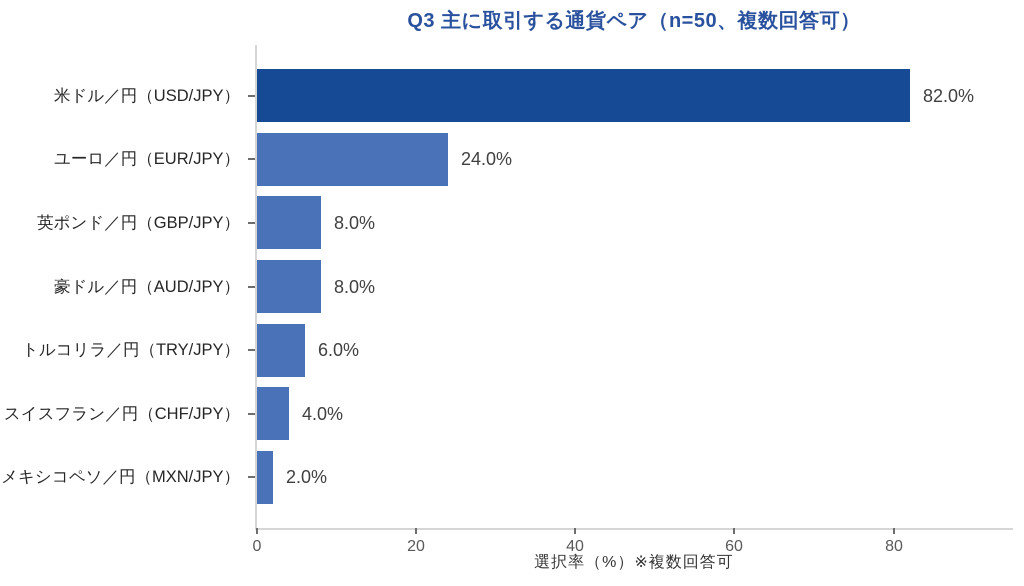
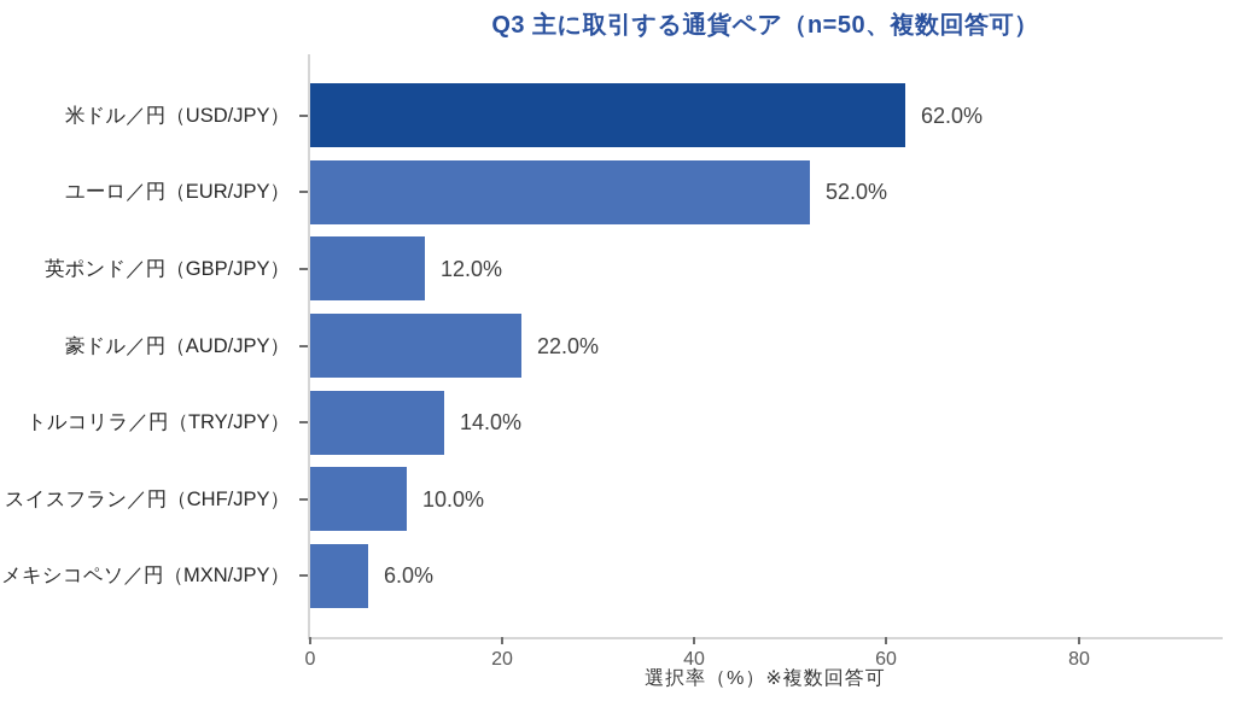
米ドル／円（USD/JPY）: 82.0% -> 62.0%
ユーロ／円（EUR/JPY）: 24.0% -> 52.0%
英ポンド／円（GBP/JPY）: 8.0% -> 12.0%
豪ドル／円（AUD/JPY）: 8.0% -> 22.0%
トルコリラ／円（TRY/JPY）: 6.0% -> 14.0%
スイスフラン／円（CHF/JPY）: 4.0% -> 10.0%
メキシコペソ／円（MXN/JPY）: 2.0% -> 6.0%
